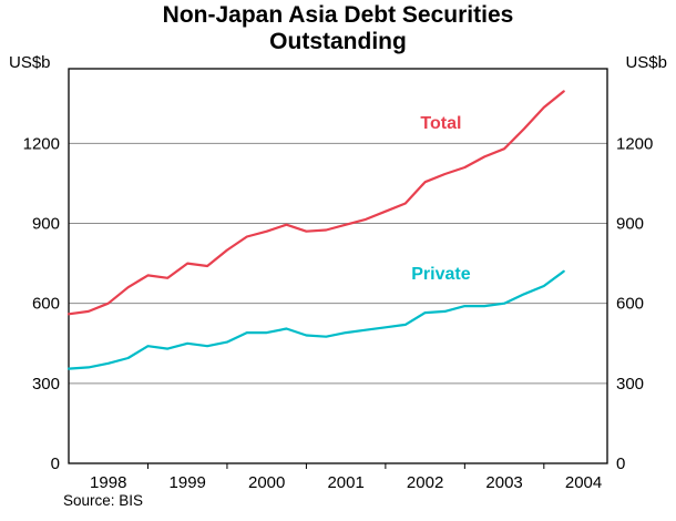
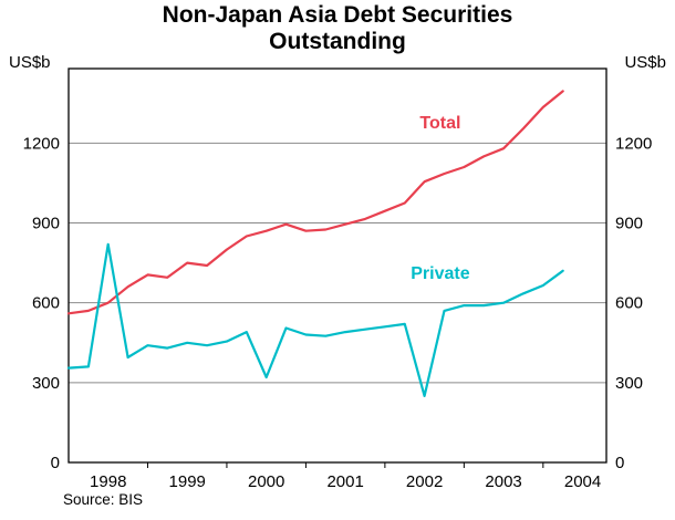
Private/1998: 380 -> 820
Private/2000: 490 -> 320
Private/2002: 560 -> 250
